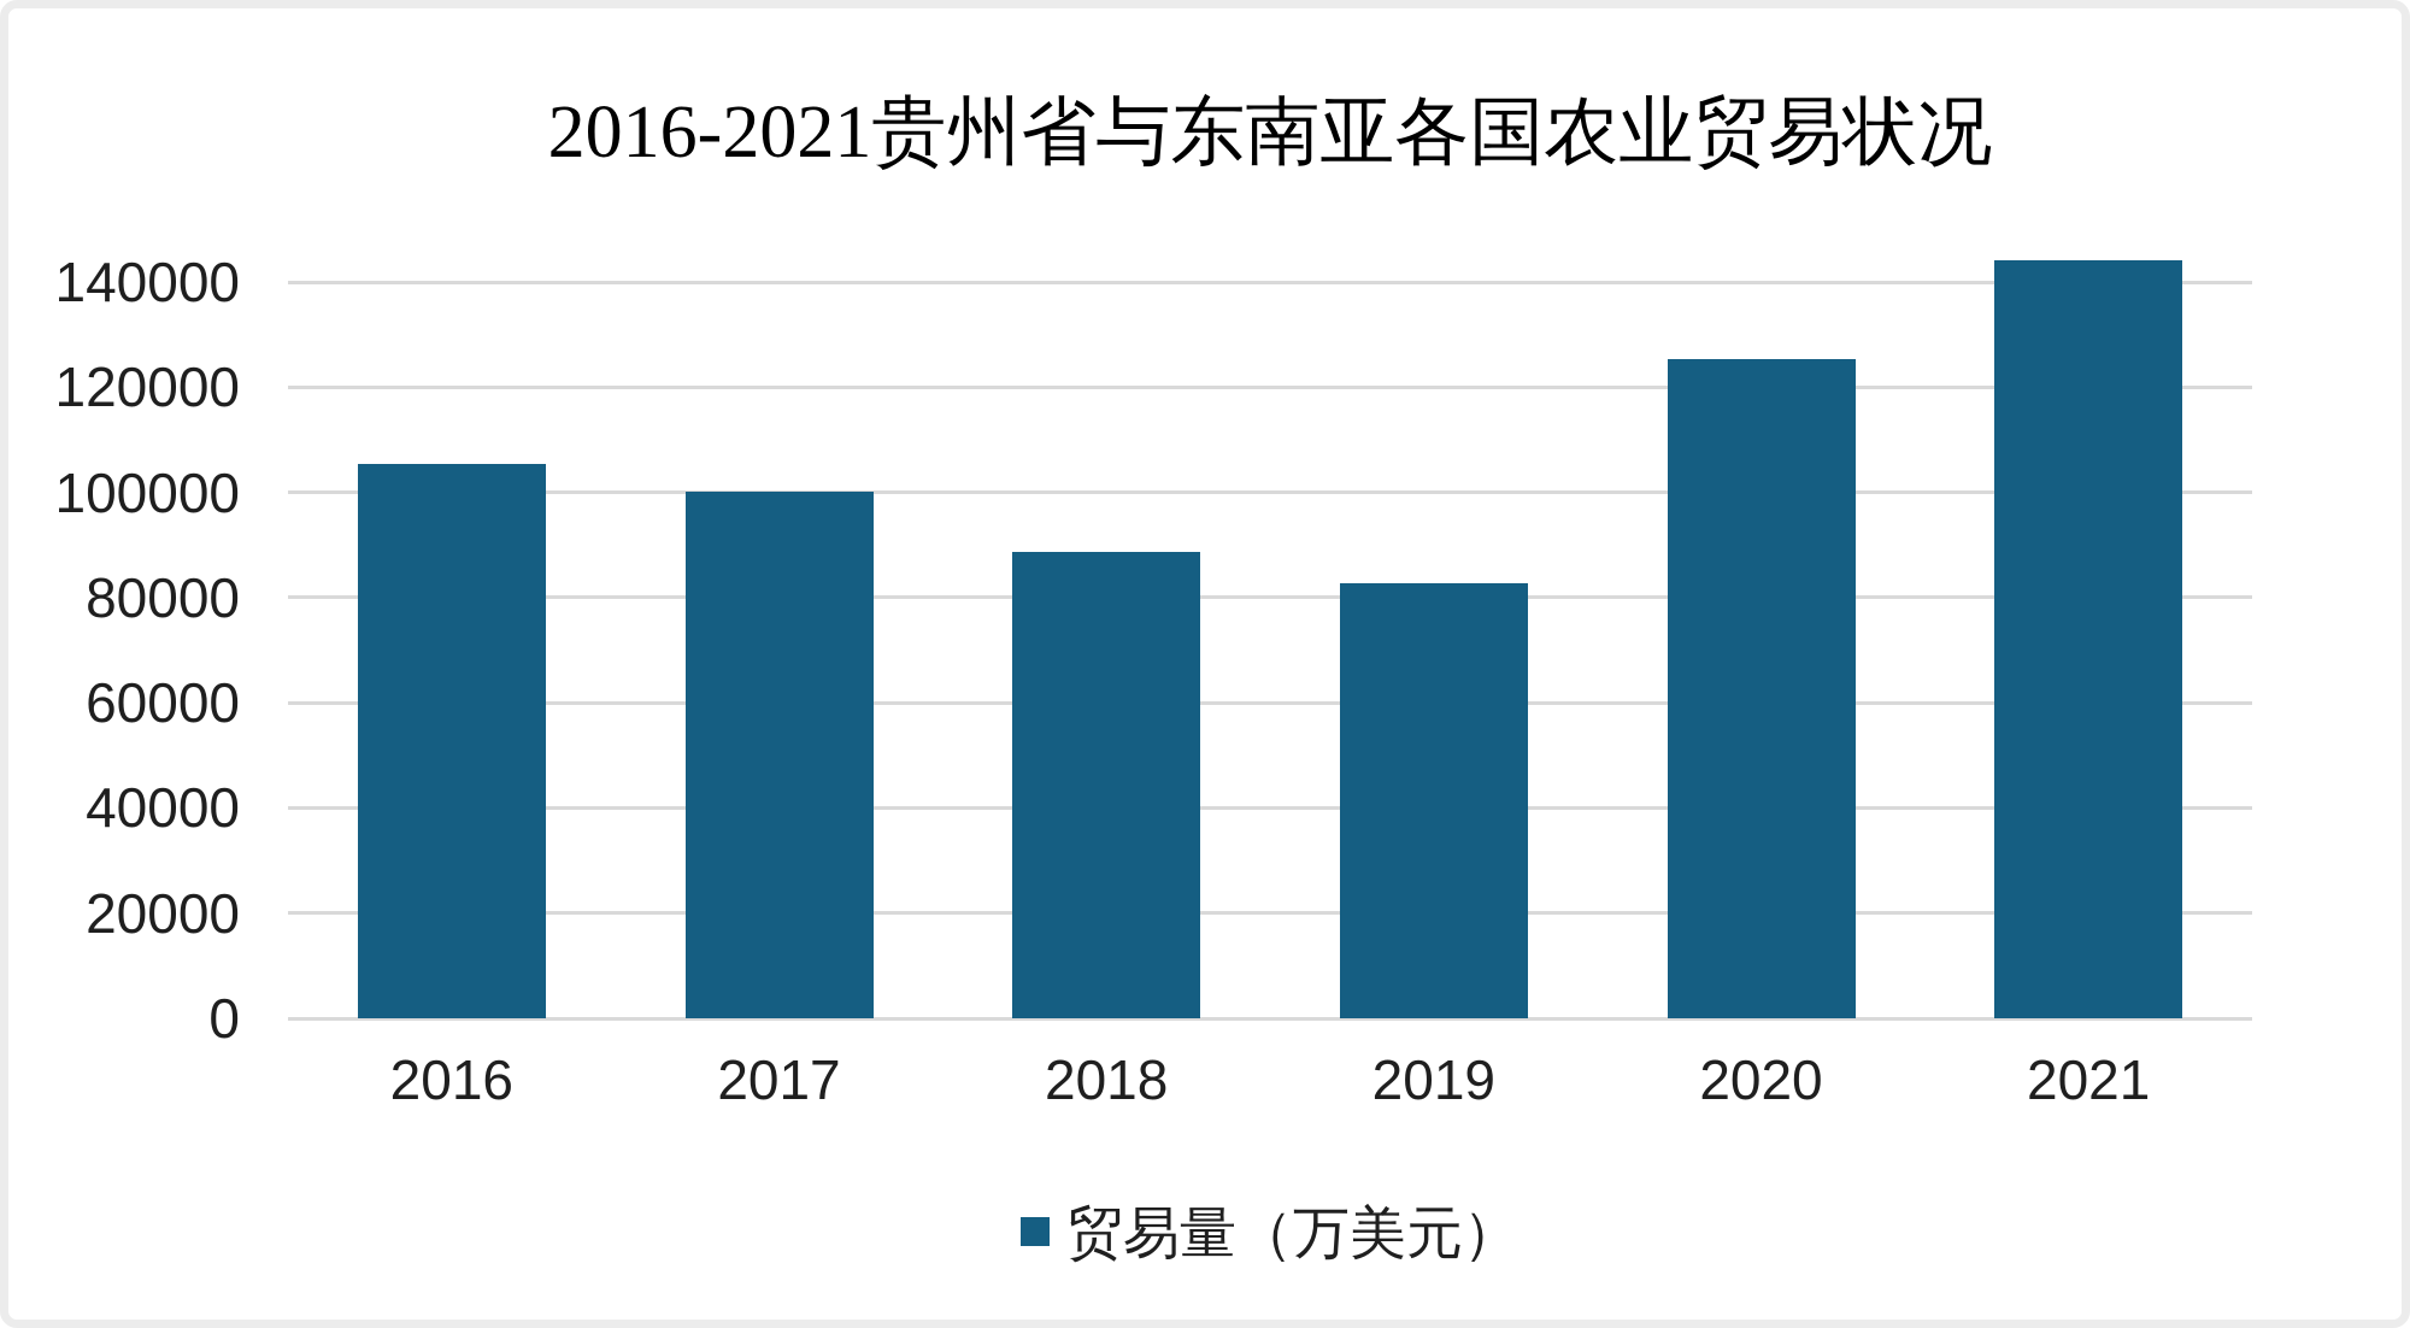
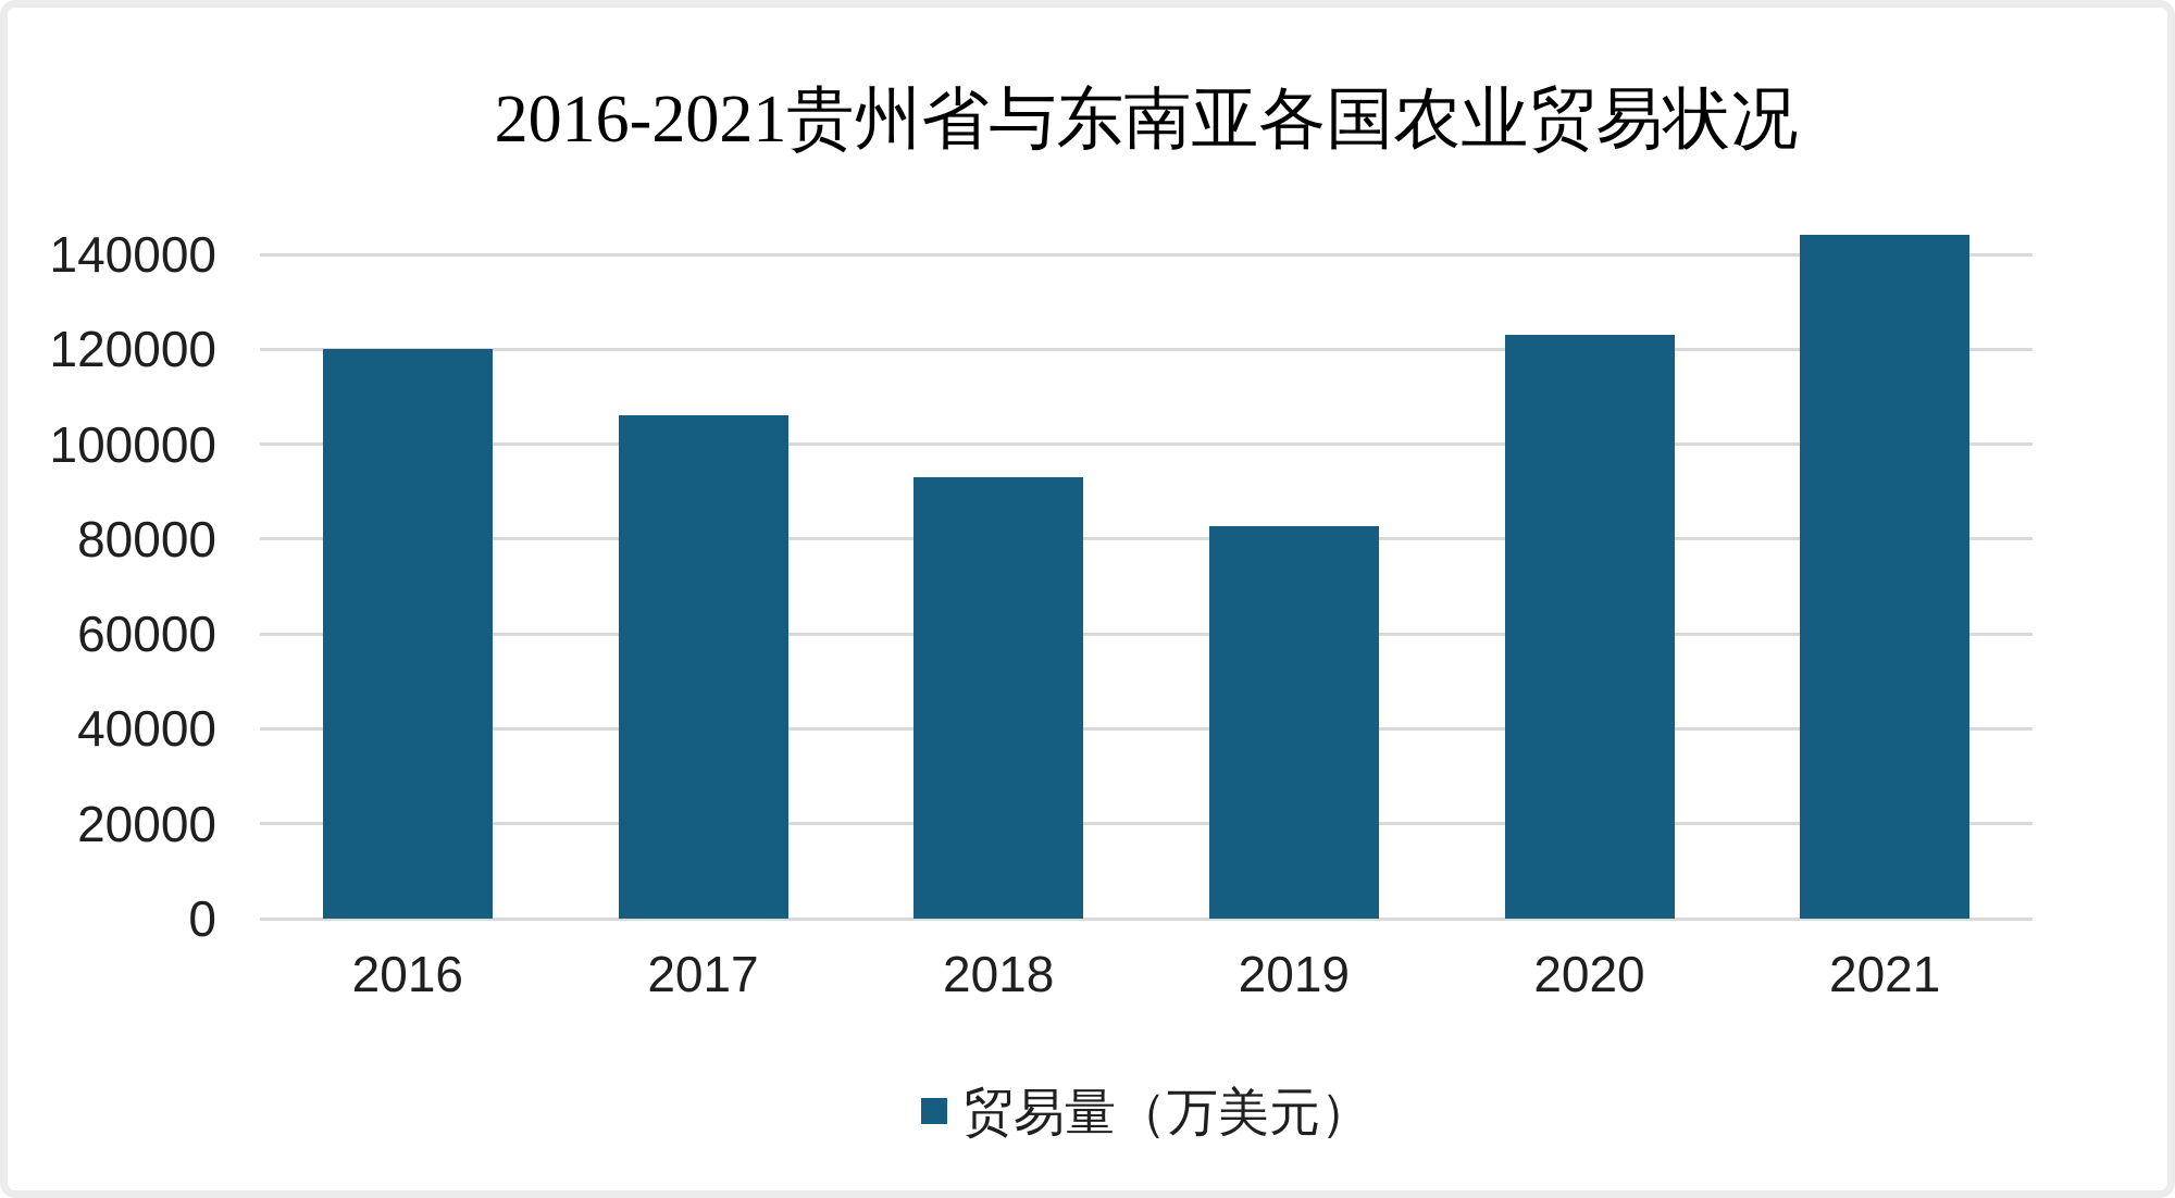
2016: 106000 -> 120000
2017: 100000 -> 106000
2018: 89000 -> 93000
2020: 125000 -> 123000
